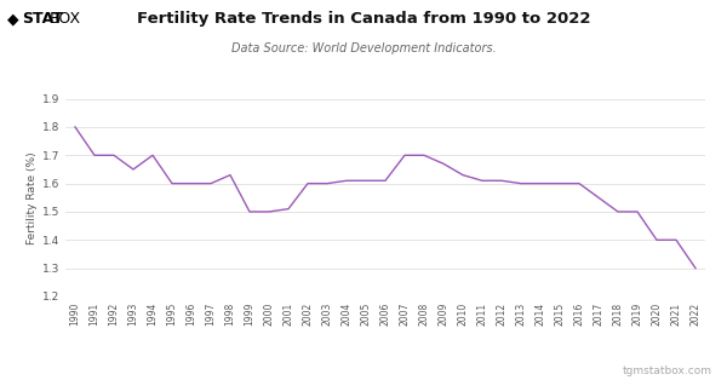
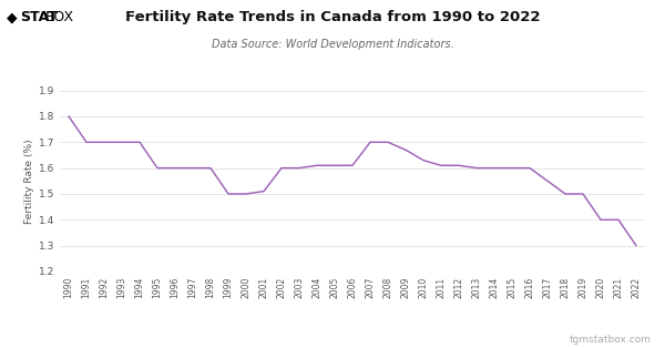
1993: 1.65 -> 1.70
1998: 1.63 -> 1.60
